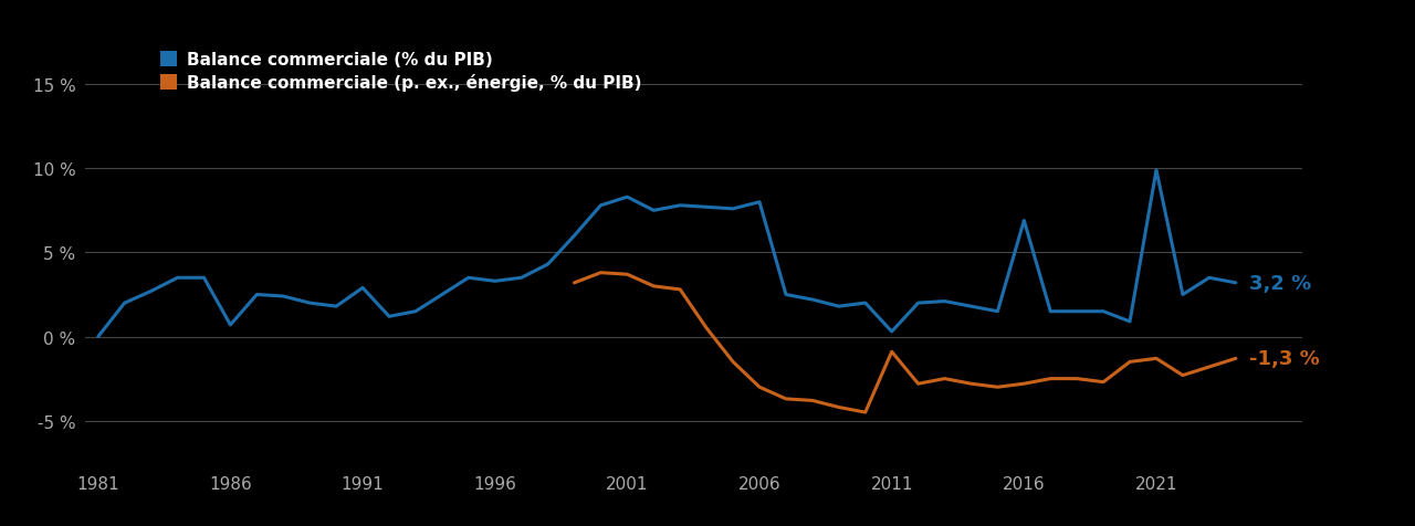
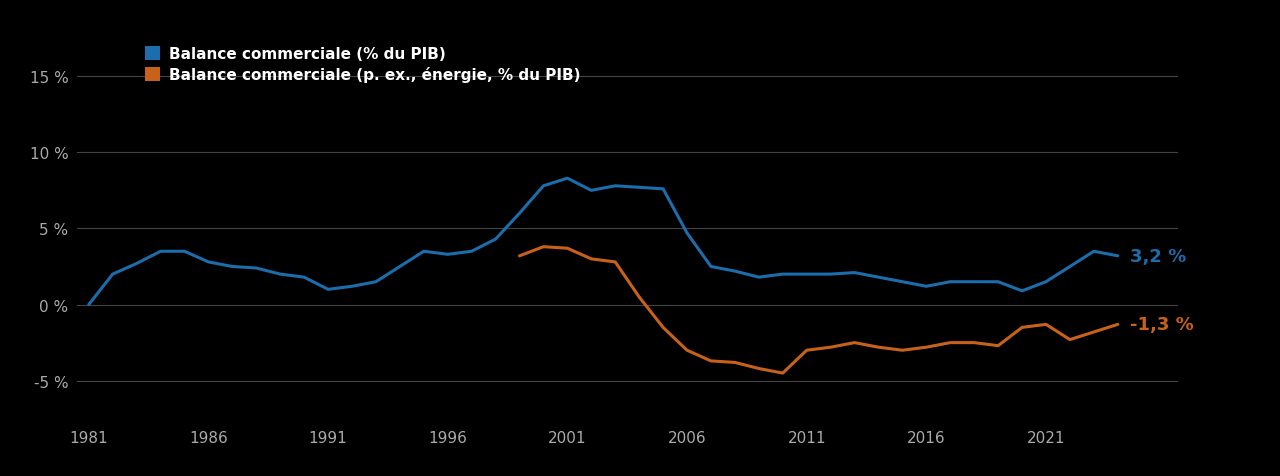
Balance commerciale (% du PIB)/1986: 0.7 % -> 2.8 %
Balance commerciale (% du PIB)/1991: 2.9 % -> 1.0 %
Balance commerciale (% du PIB)/2006: 8.0 % -> 4.7 %
Balance commerciale (% du PIB)/2011: 0.3 % -> 2.0 %
Balance commerciale (p. ex., énergie, % du PIB)/2011: -0.9 % -> -3.0 %
Balance commerciale (% du PIB)/2016: 6.9 % -> 1.2 %
Balance commerciale (% du PIB)/2021: 9.9 % -> 1.5 %
